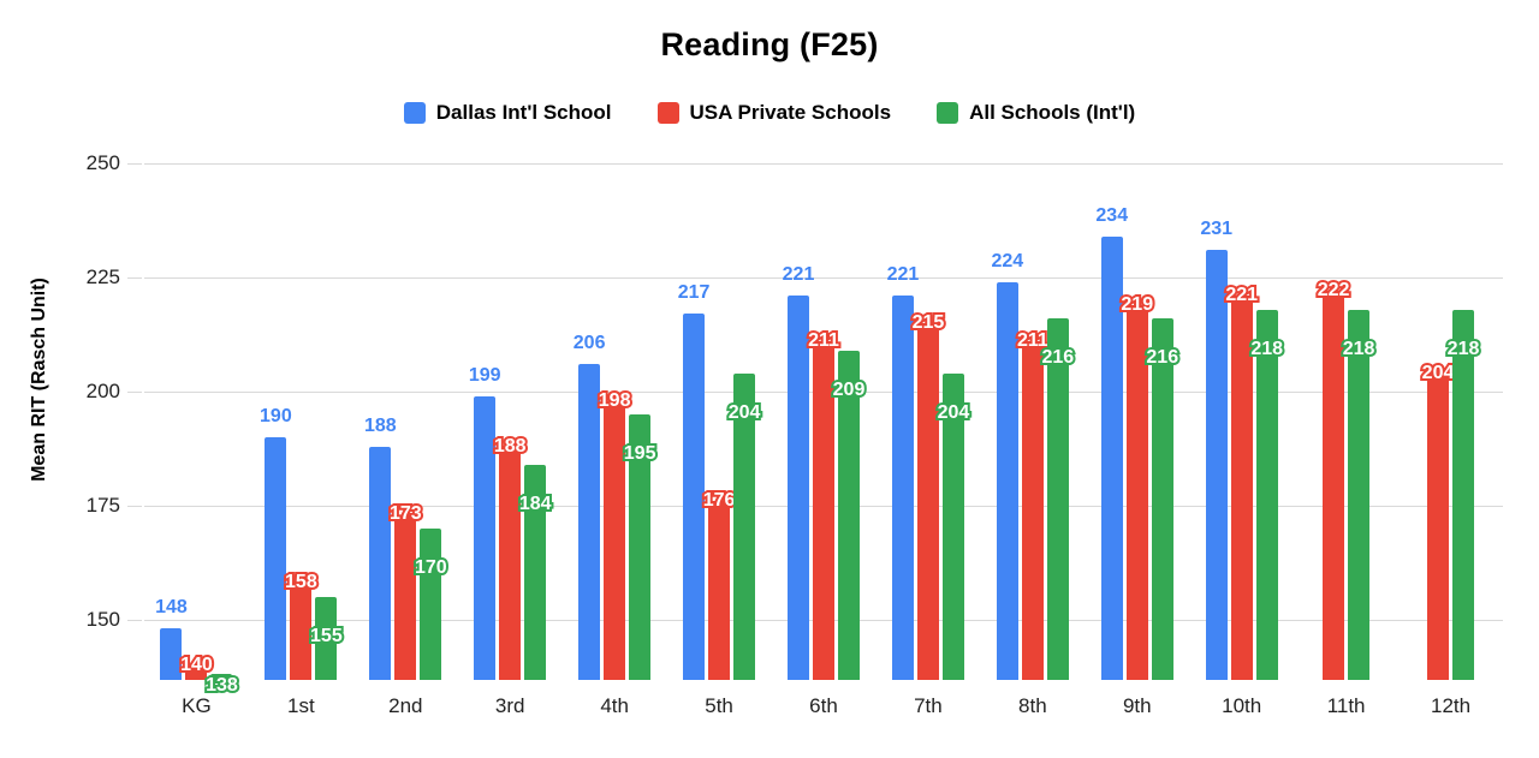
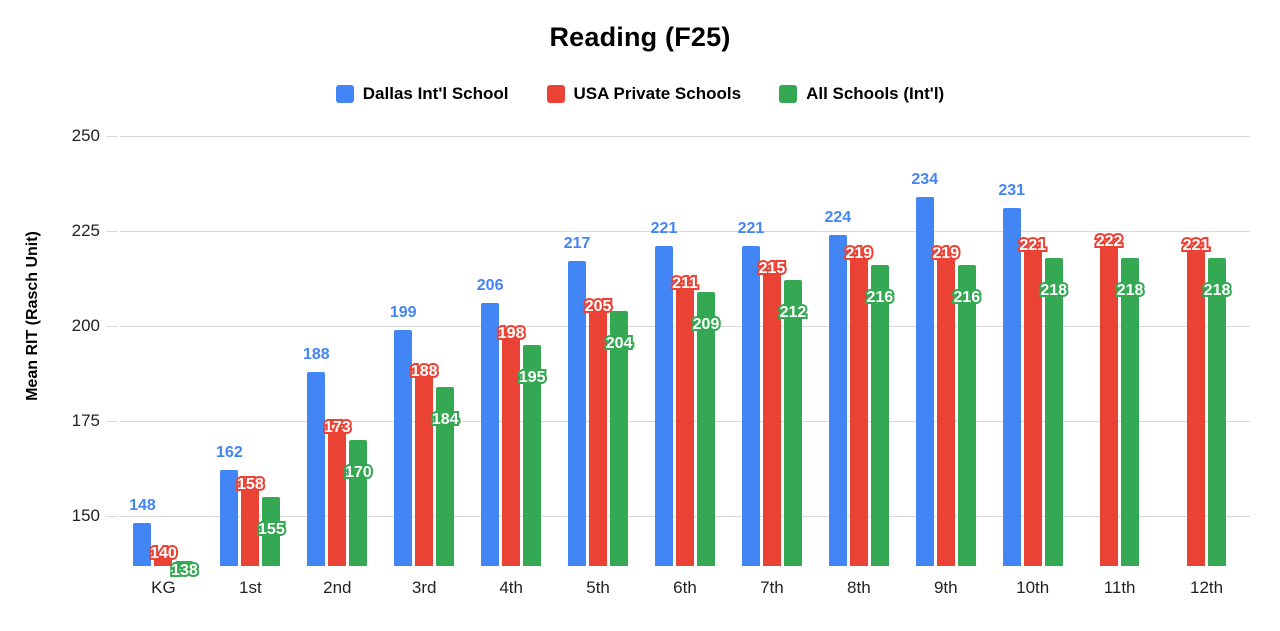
Dallas Int'l School/1st: 190 -> 162
USA Private Schools/5th: 176 -> 205
All Schools (Int'l)/7th: 204 -> 212
USA Private Schools/8th: 211 -> 219
USA Private Schools/12th: 204 -> 221
